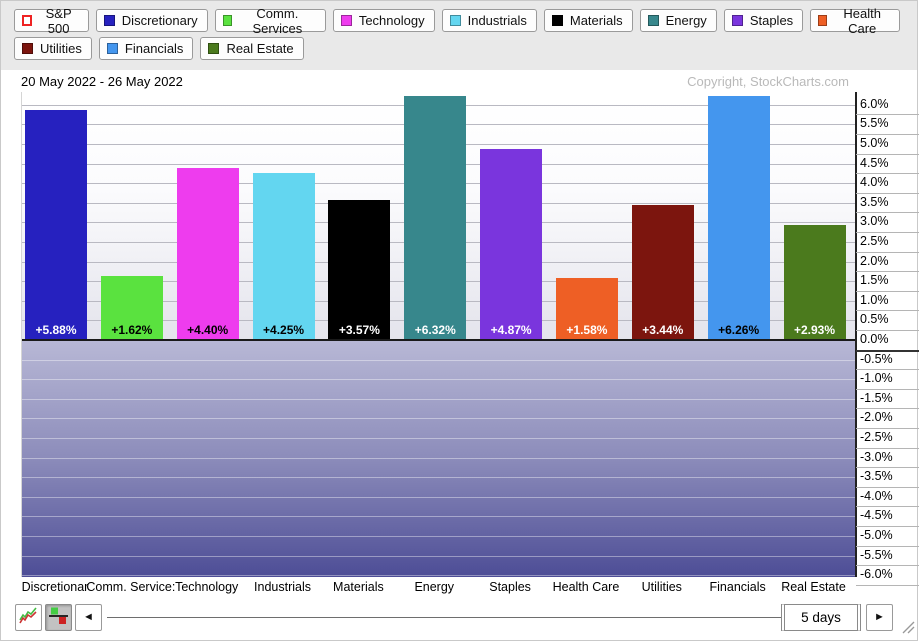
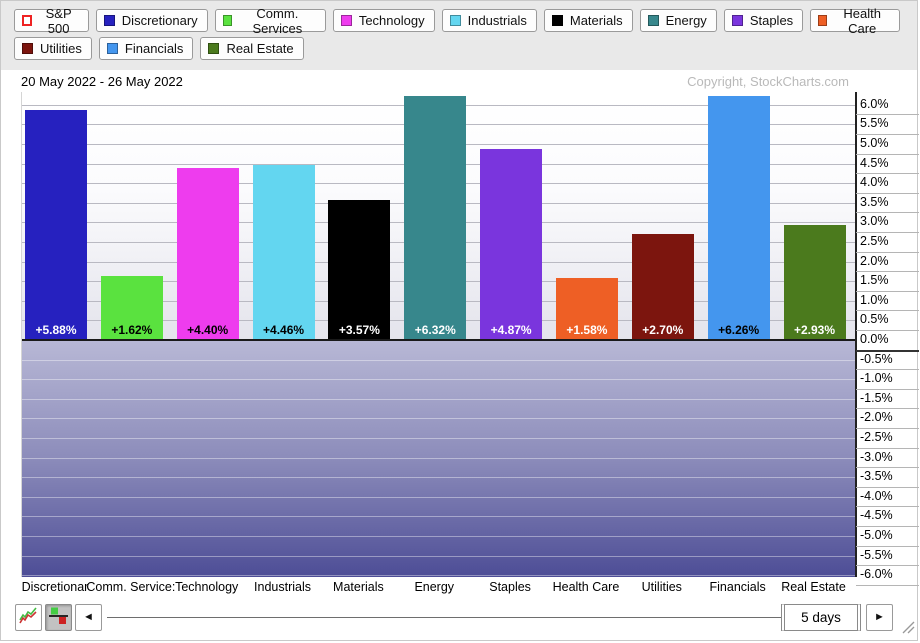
Industrials: +4.25% -> +4.46%
Utilities: +3.44% -> +2.70%
